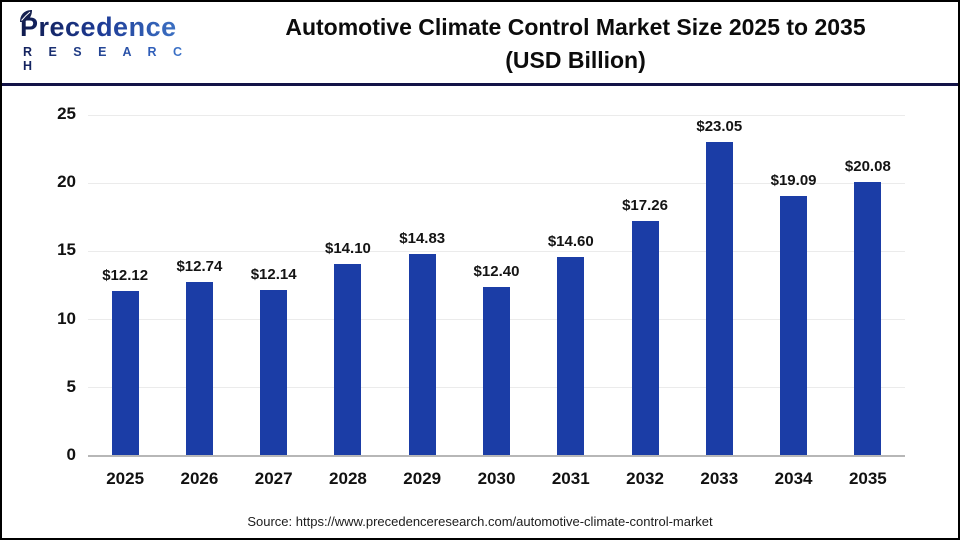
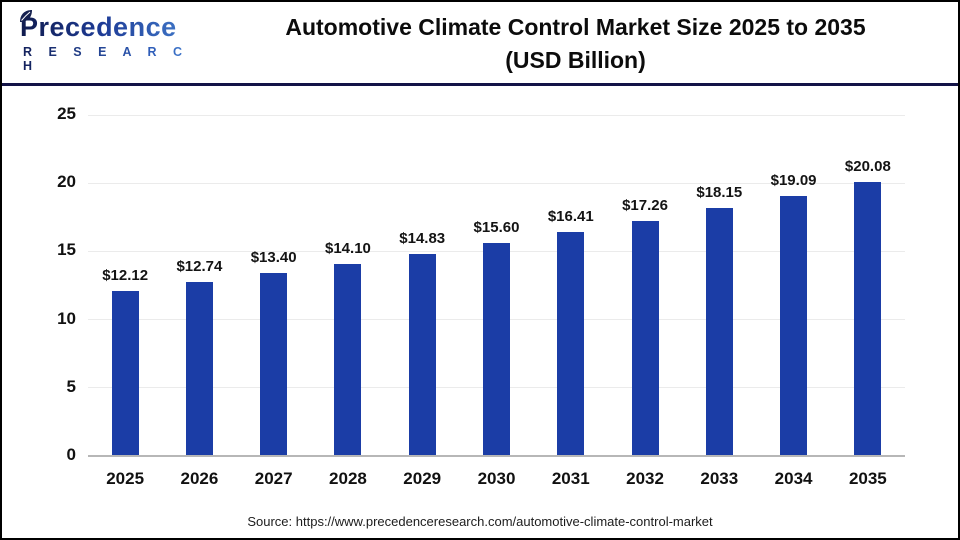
2027: $12.14 -> $13.40
2030: $12.40 -> $15.60
2031: $14.60 -> $16.41
2033: $23.05 -> $18.15
